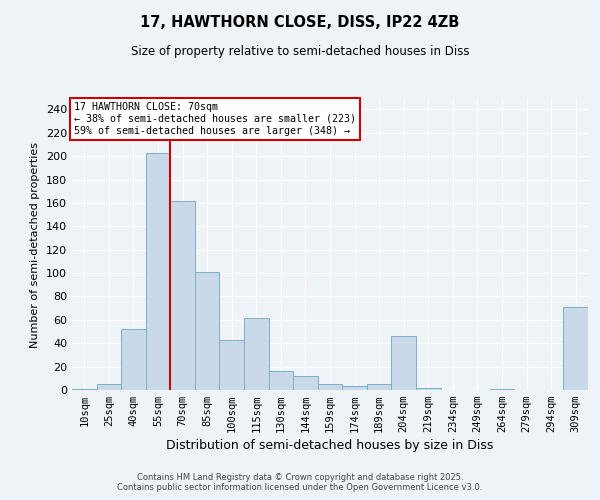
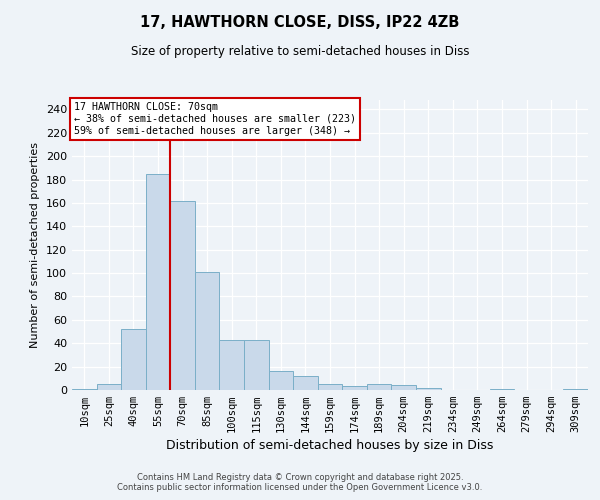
55sqm: 203 -> 185
115sqm: 62 -> 43
204sqm: 46 -> 4
309sqm: 71 -> 1
